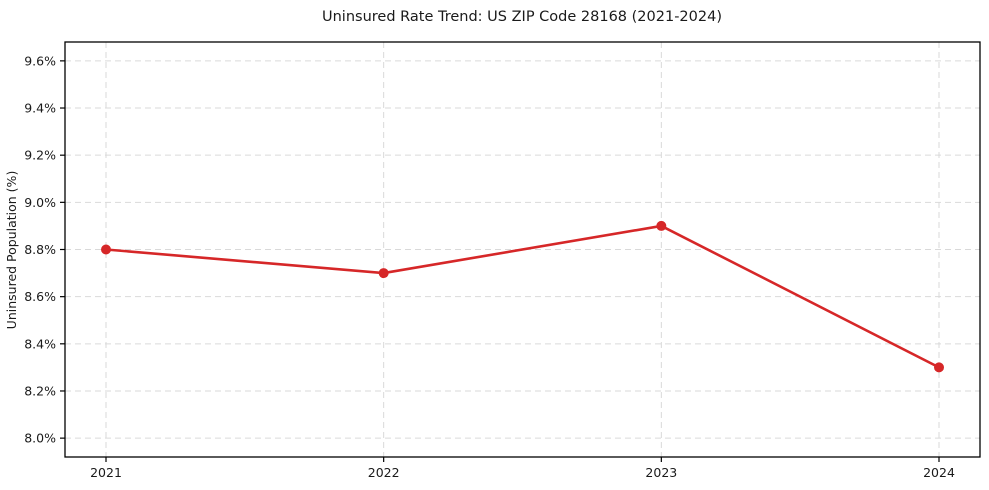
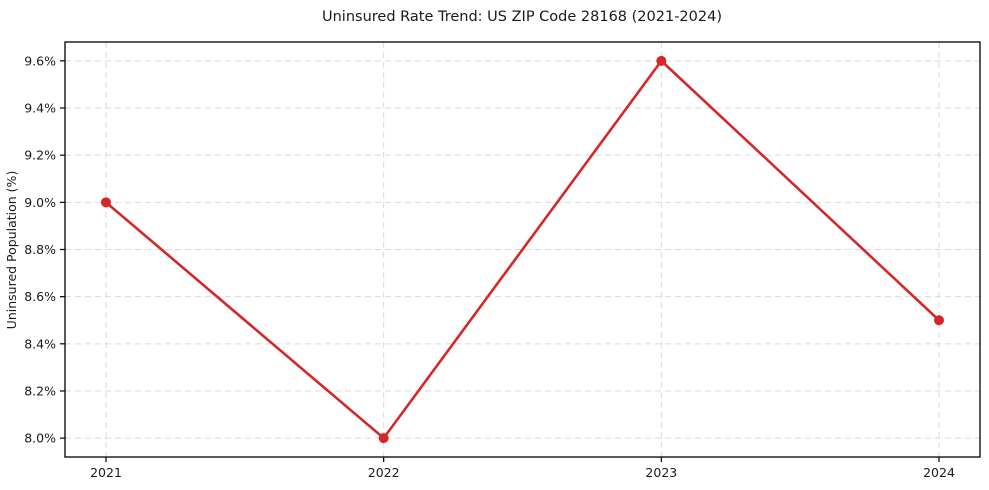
2021: 8.8% -> 9.0%
2022: 8.7% -> 8.0%
2023: 8.9% -> 9.6%
2024: 8.3% -> 8.5%
